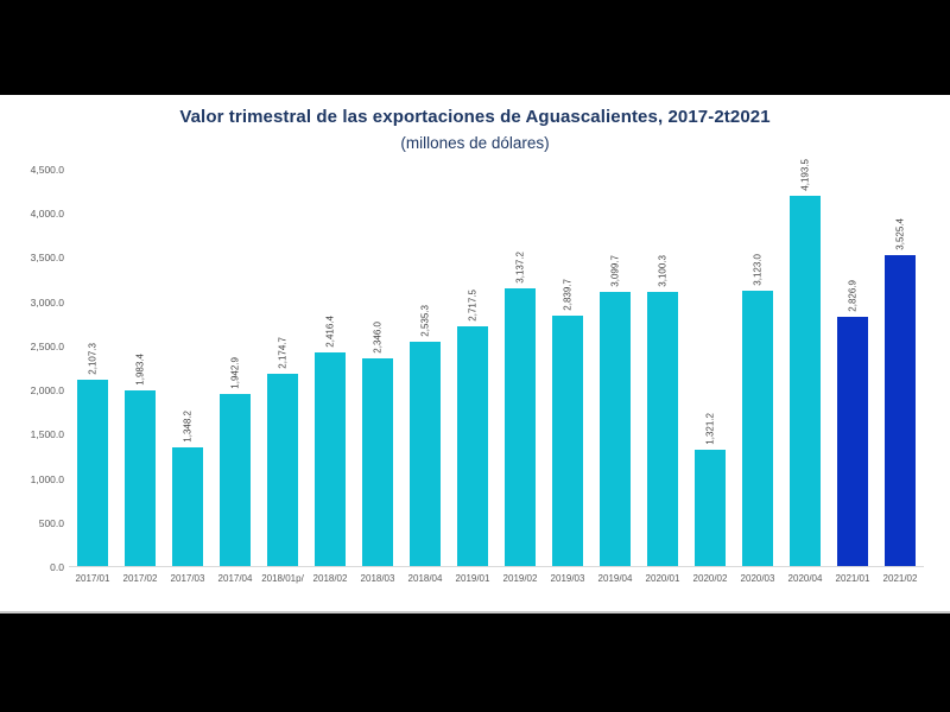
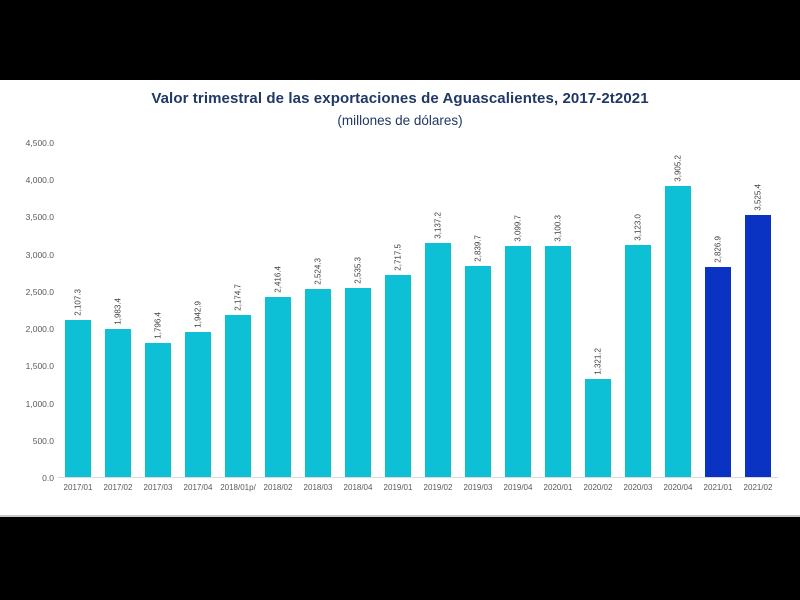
2017/03: 1,348.2 -> 1,796.4
2018/03: 2,346.0 -> 2,524.3
2020/04: 4,193.5 -> 3,905.2
